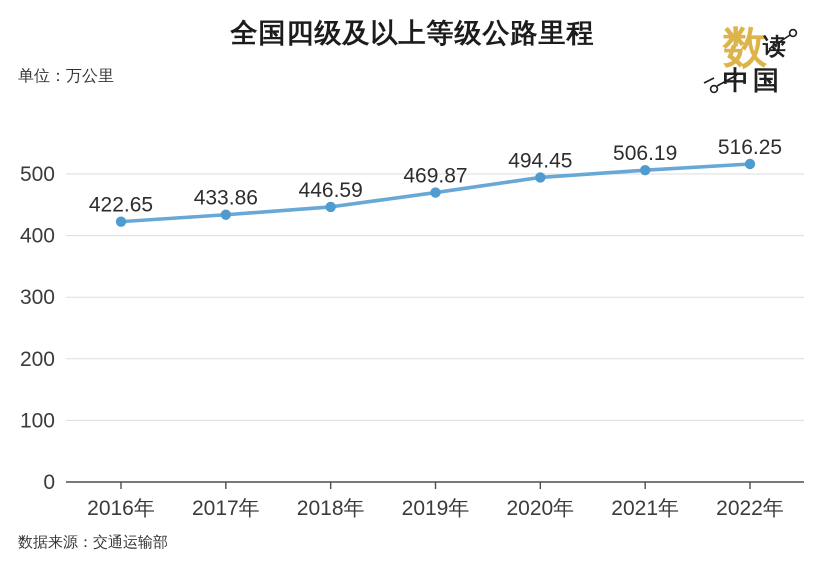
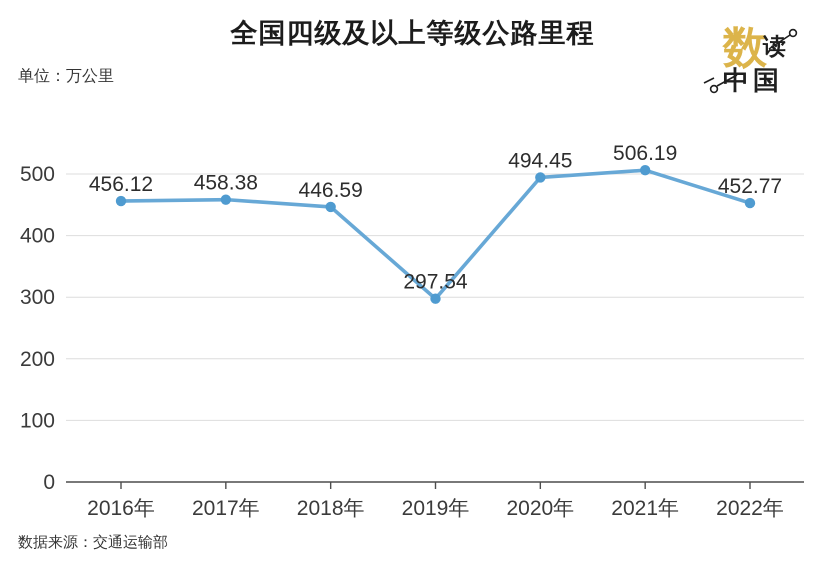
2016年: 422.65 -> 456.12
2017年: 433.86 -> 458.38
2019年: 469.87 -> 297.54
2022年: 516.25 -> 452.77
